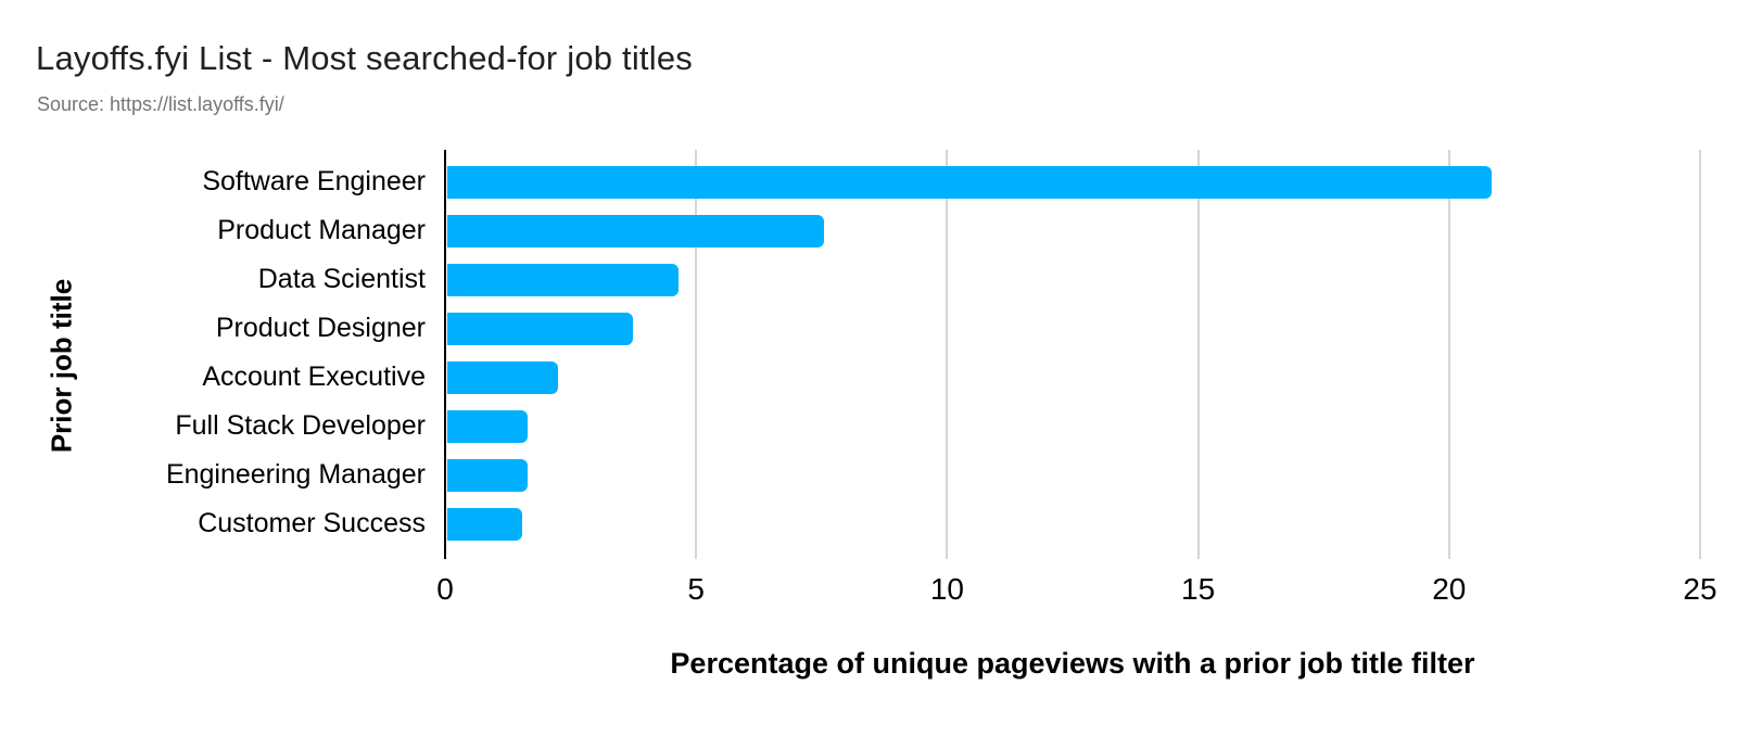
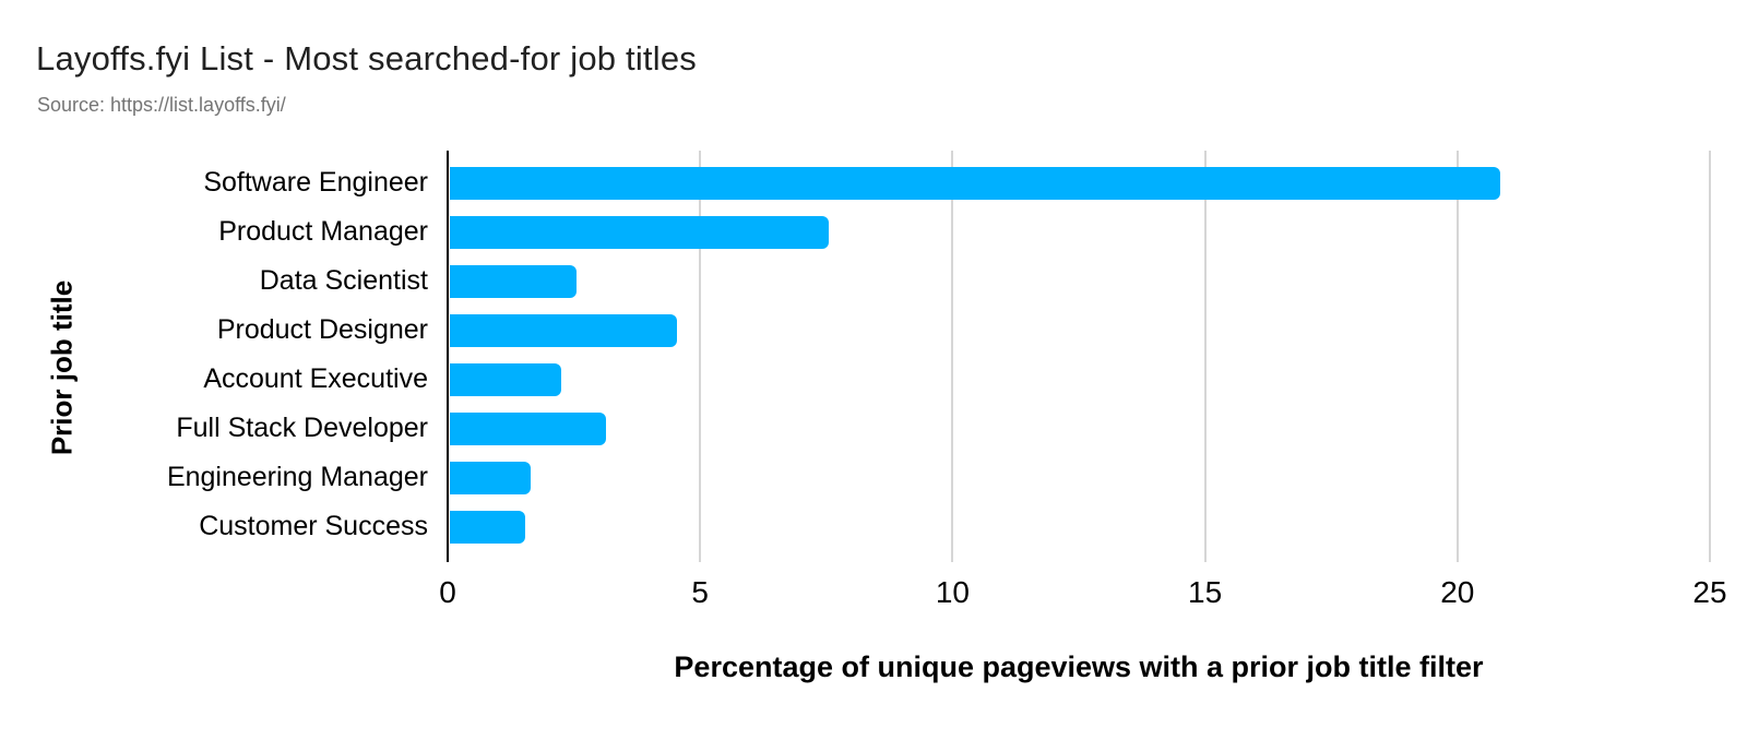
Data Scientist: 4.6 -> 2.5
Product Designer: 3.7 -> 4.5
Full Stack Developer: 1.6 -> 3.1
